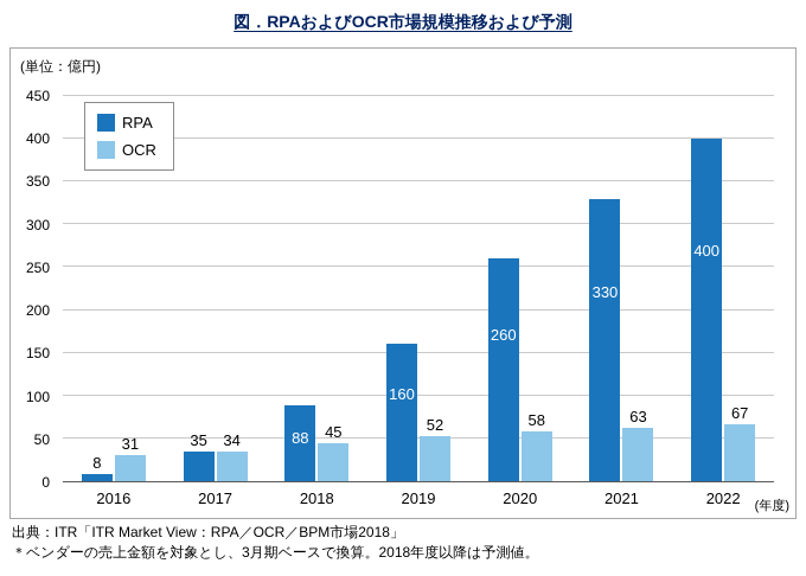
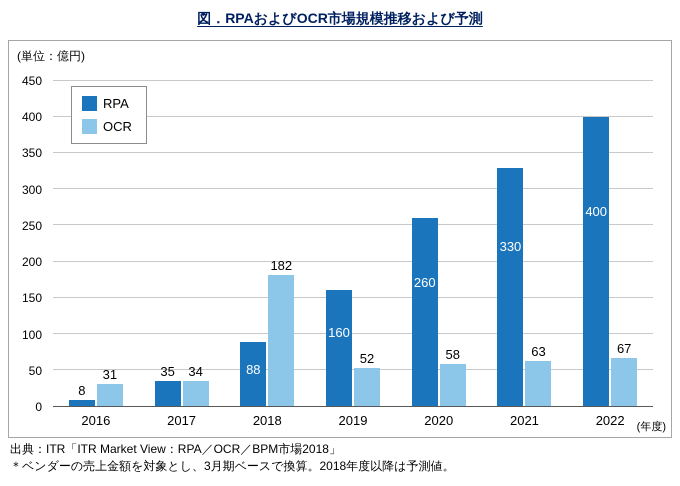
OCR/2018: 45 -> 182
